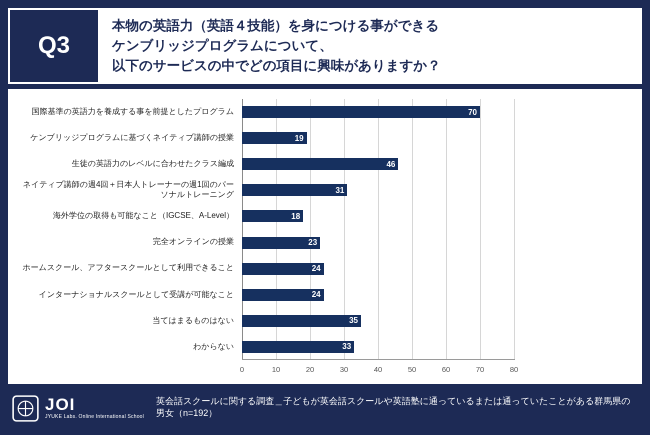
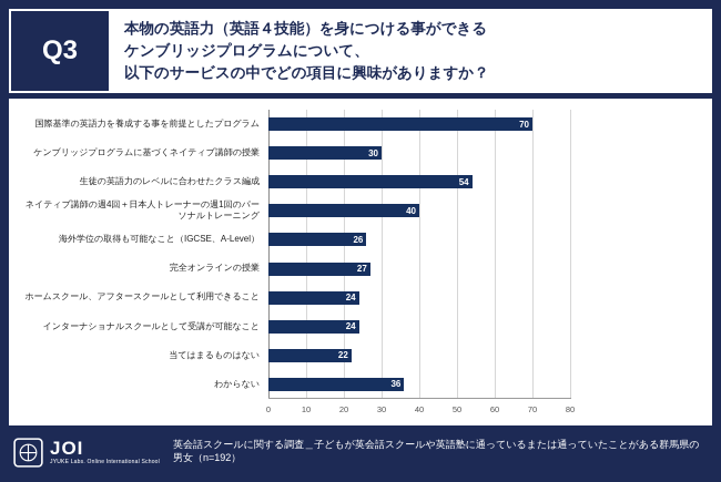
ケンブリッジプログラムに基づくネイティブ講師の授業: 19 -> 30
生徒の英語力のレベルに合わせたクラス編成: 46 -> 54
ネイティブ講師の週4回＋日本人トレーナーの週1回のパーソナルトレーニング: 31 -> 40
海外学位の取得も可能なこと（IGCSE、A-Level）: 18 -> 26
完全オンラインの授業: 23 -> 27
当てはまるものはない: 35 -> 22
わからない: 33 -> 36
